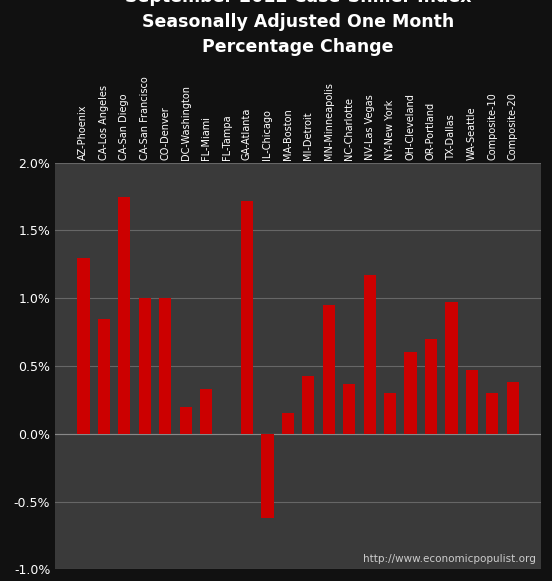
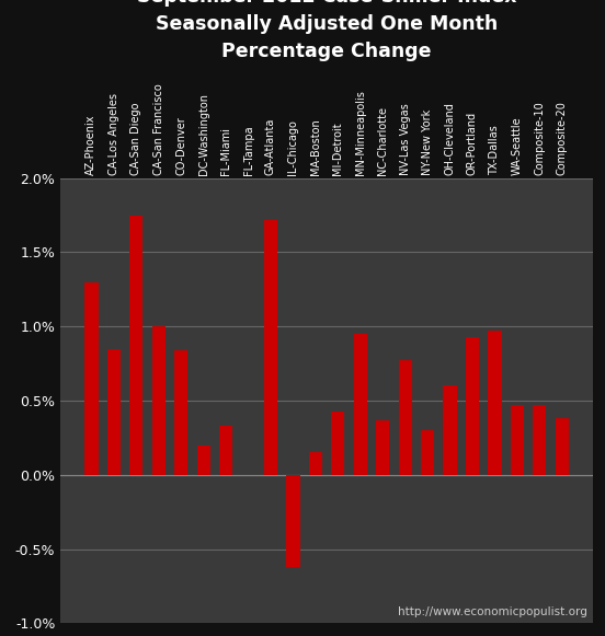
CO-Denver: 1.00% -> 0.84%
NV-Las Vegas: 1.17% -> 0.77%
OR-Portland: 0.70% -> 0.93%
Composite-10: 0.30% -> 0.47%
